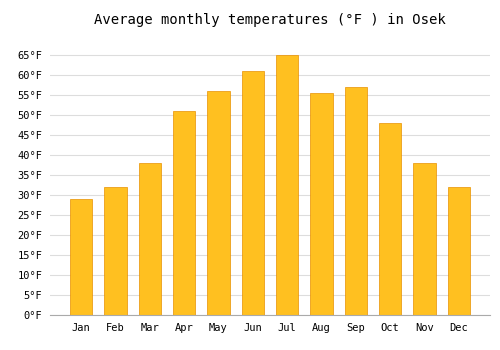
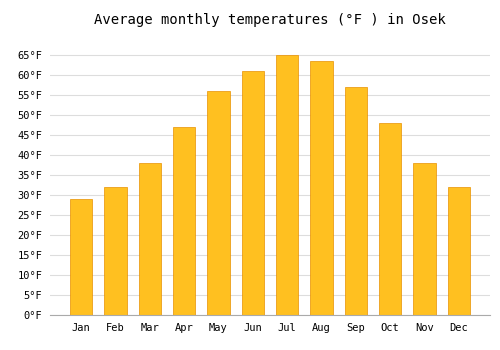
Apr: 51.0°F -> 47.0°F
Aug: 55.5°F -> 63.5°F
